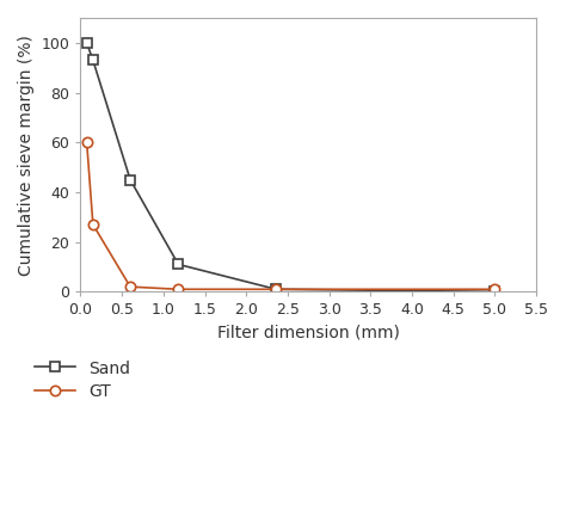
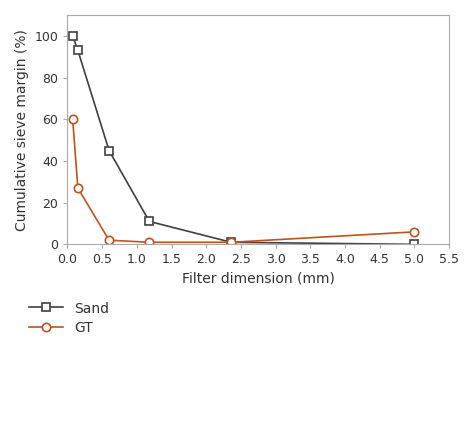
GT/5.0: 1 -> 6
